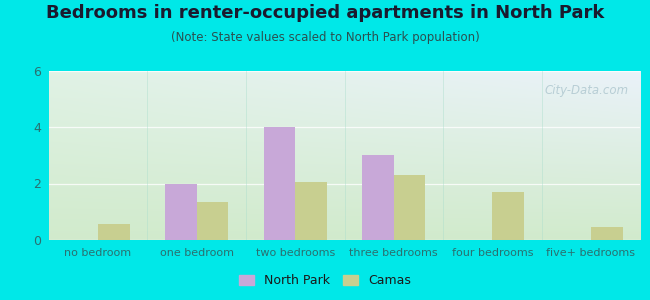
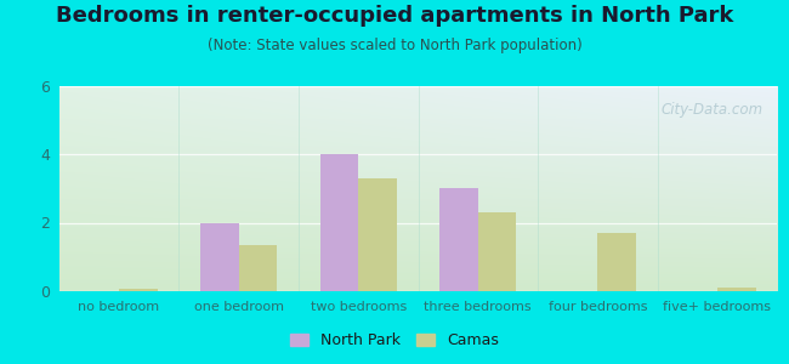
Camas/no bedroom: 0.55 -> 0.07
Camas/two bedrooms: 2.05 -> 3.30
Camas/five+ bedrooms: 0.45 -> 0.10
